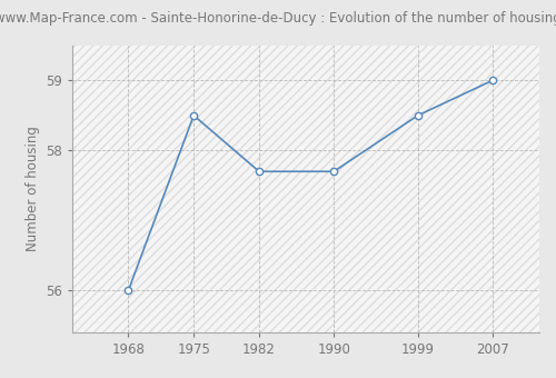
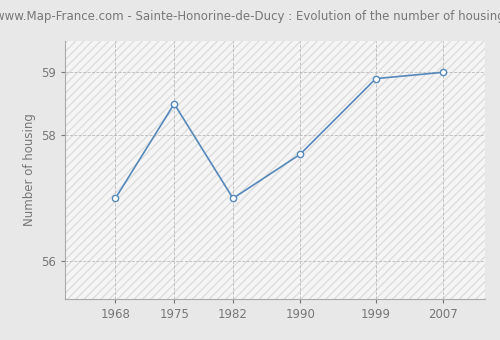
1968: 56.0 -> 57.0
1982: 57.7 -> 57.0
1999: 58.5 -> 58.9
